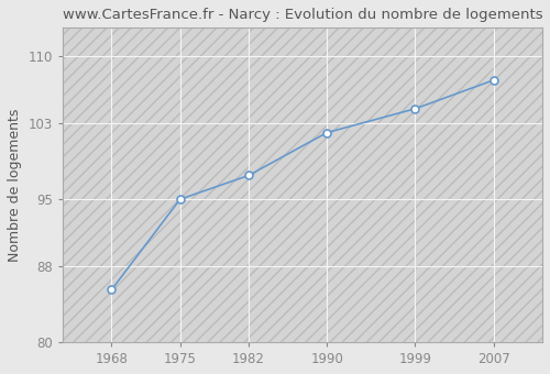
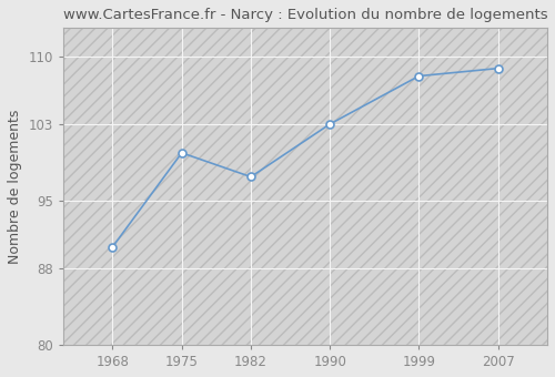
1968: 85.5 -> 90.2
1975: 95.0 -> 100.0
1990: 102.0 -> 103.0
1999: 104.5 -> 108.0
2007: 107.5 -> 108.8
